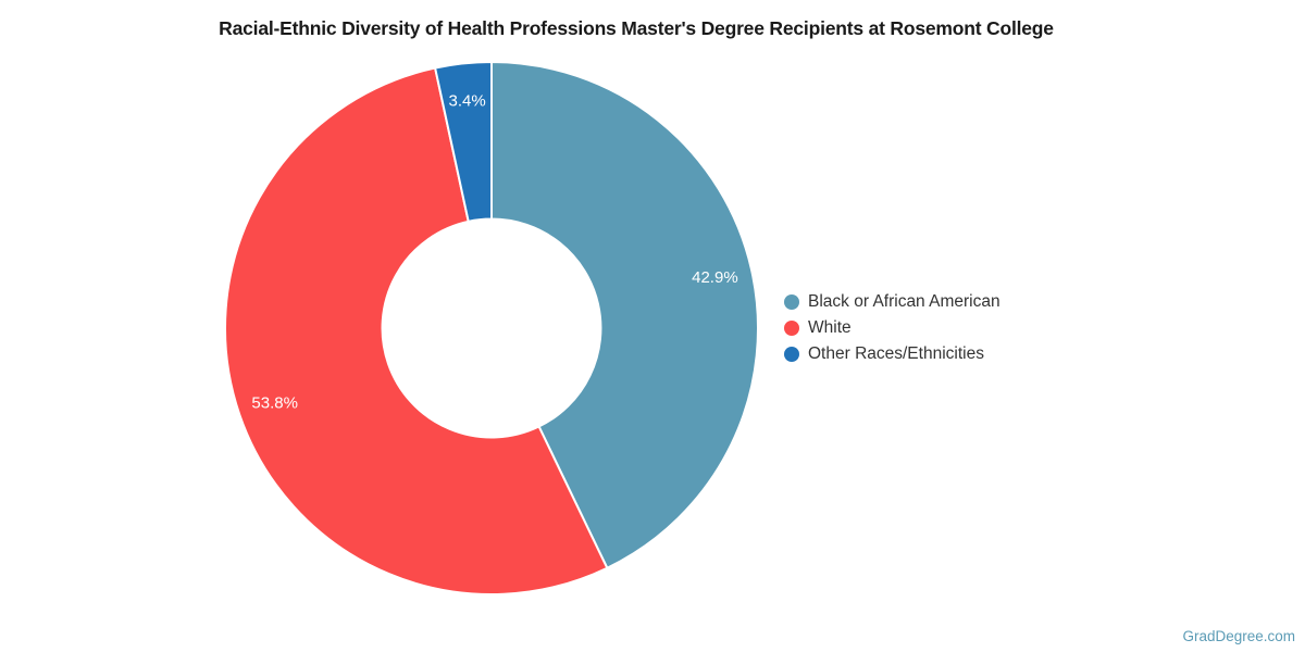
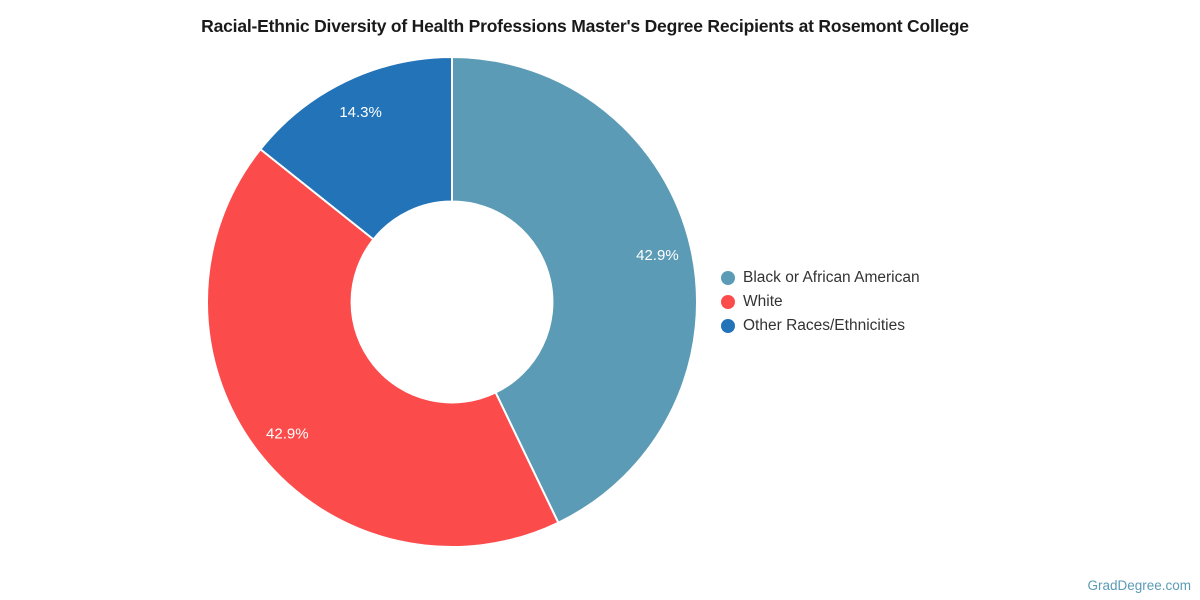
White: 53.8% -> 42.9%
Other Races/Ethnicities: 3.4% -> 14.3%
